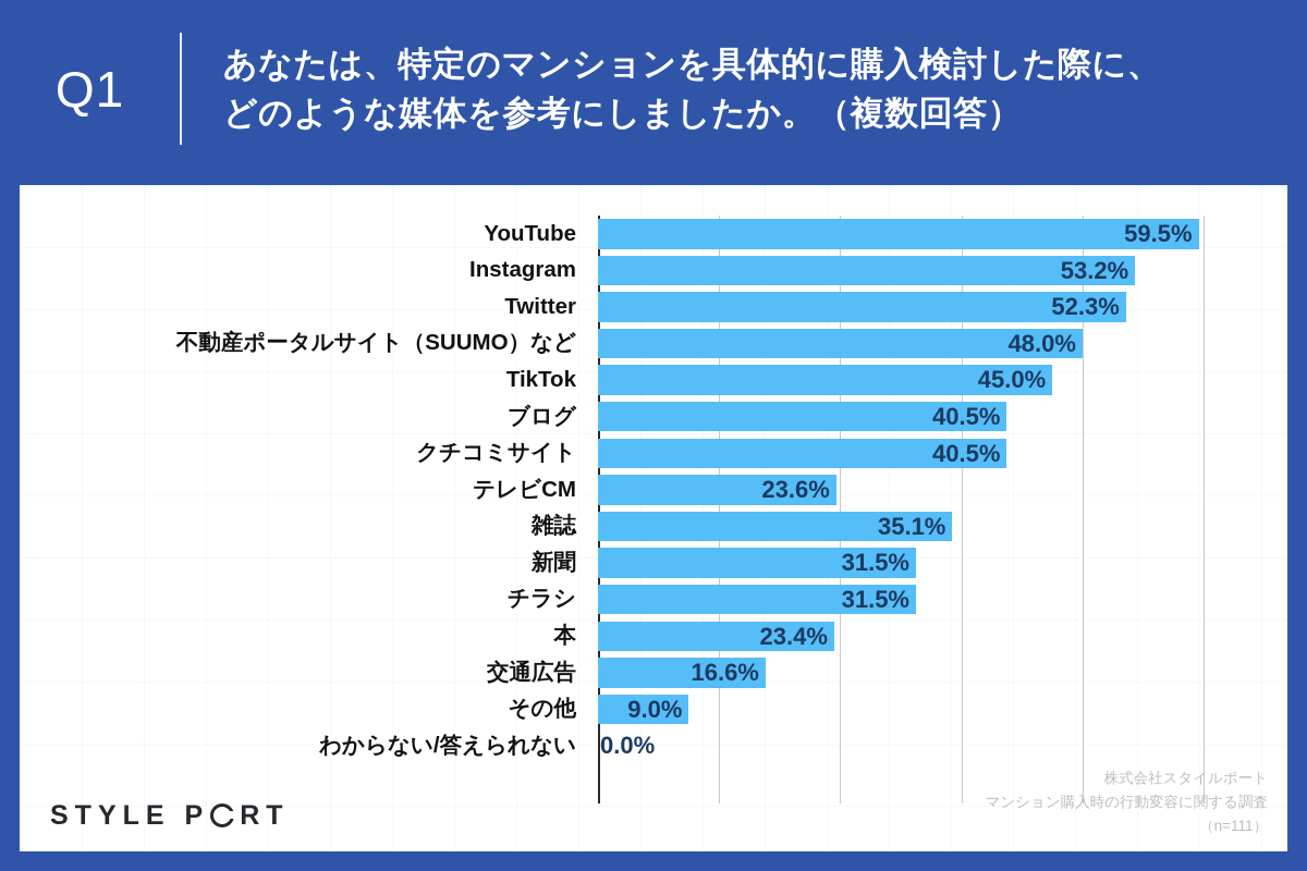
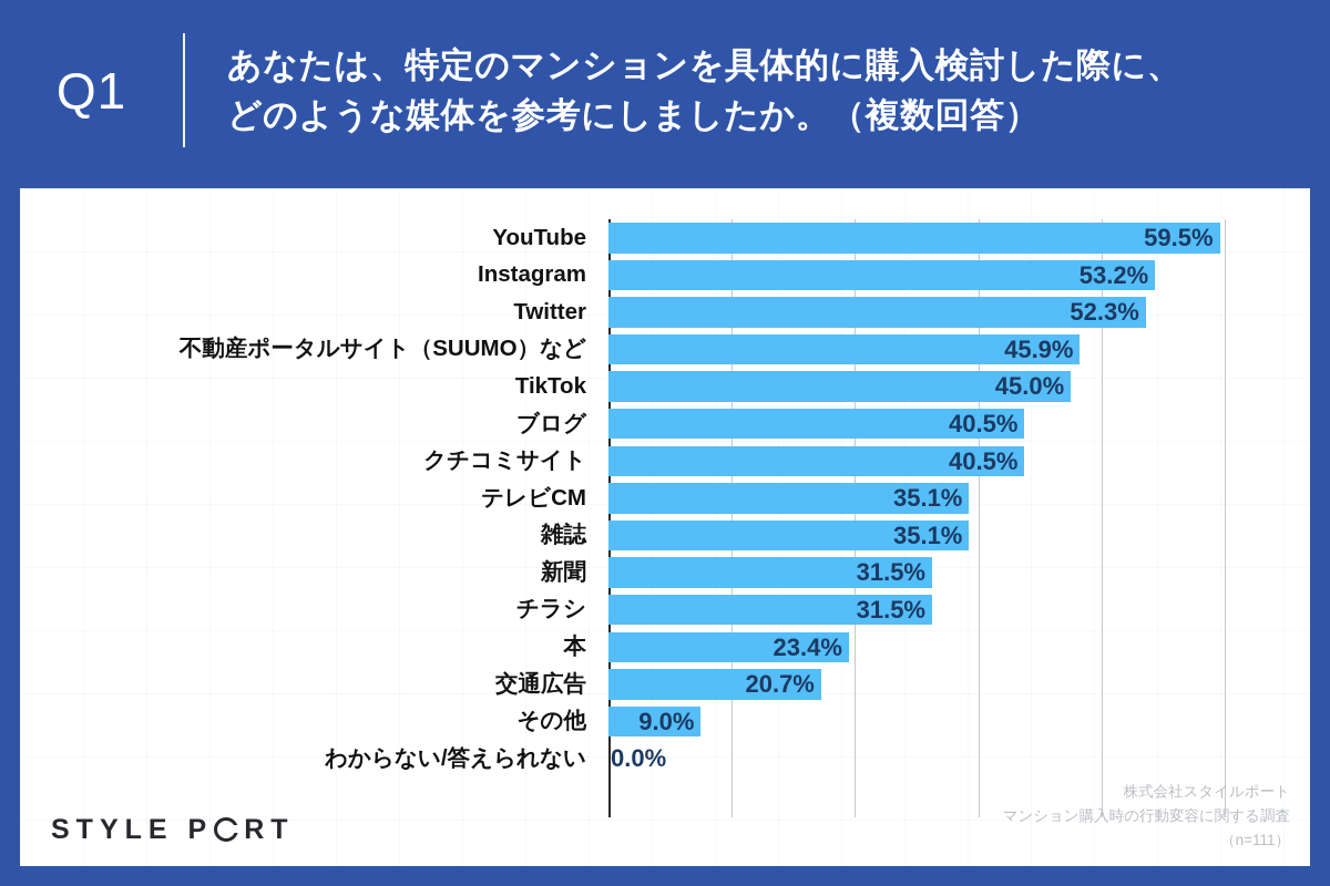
不動産ポータルサイト（SUUMO）など: 48.0% -> 45.9%
テレビCM: 23.6% -> 35.1%
交通広告: 16.6% -> 20.7%
